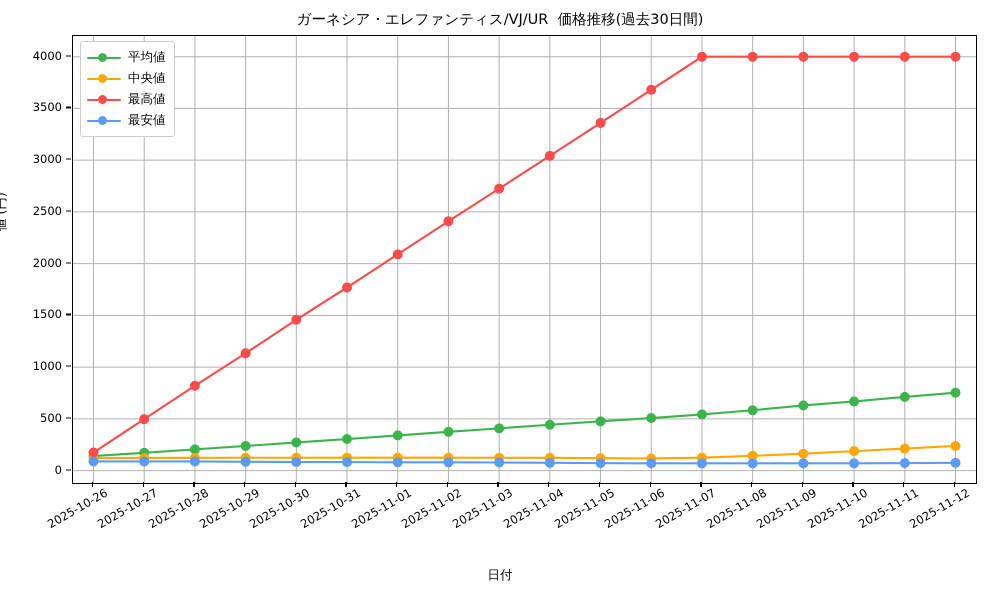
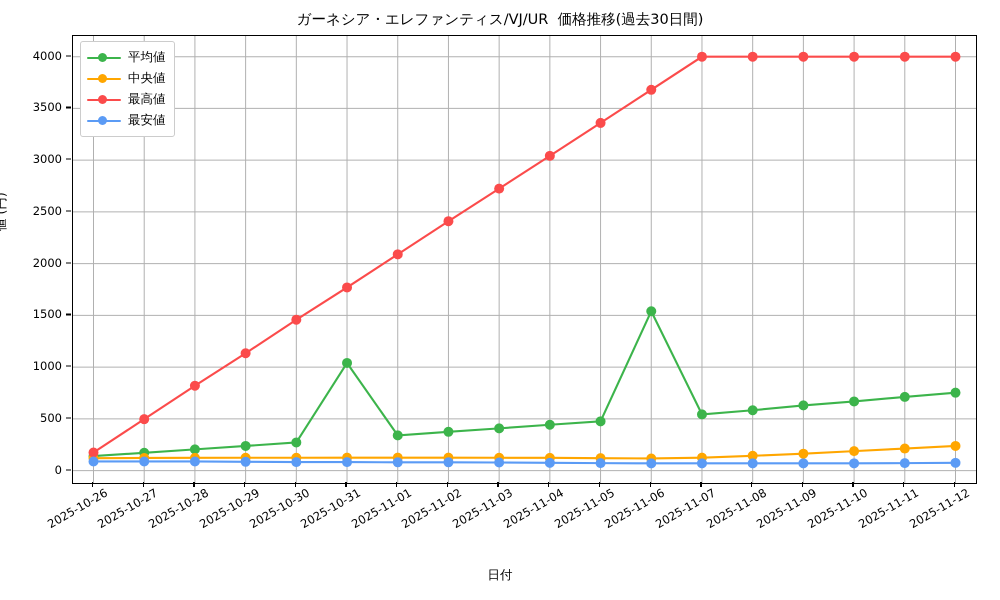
平均値/2025-10-31: 300 -> 1040
平均値/2025-11-06: 510 -> 1540
